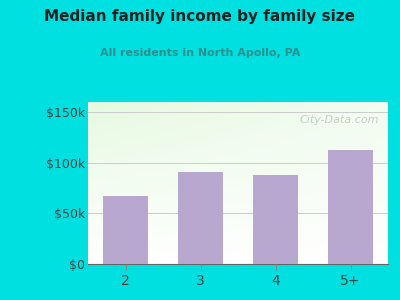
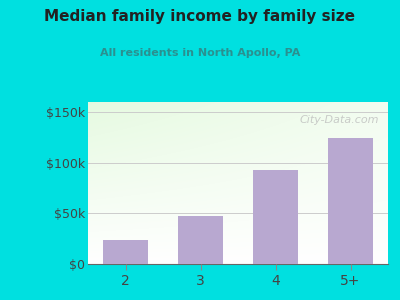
2: $67k -> $24k
3: $91k -> $47k
4: $88k -> $93k
5+: $113k -> $124k
